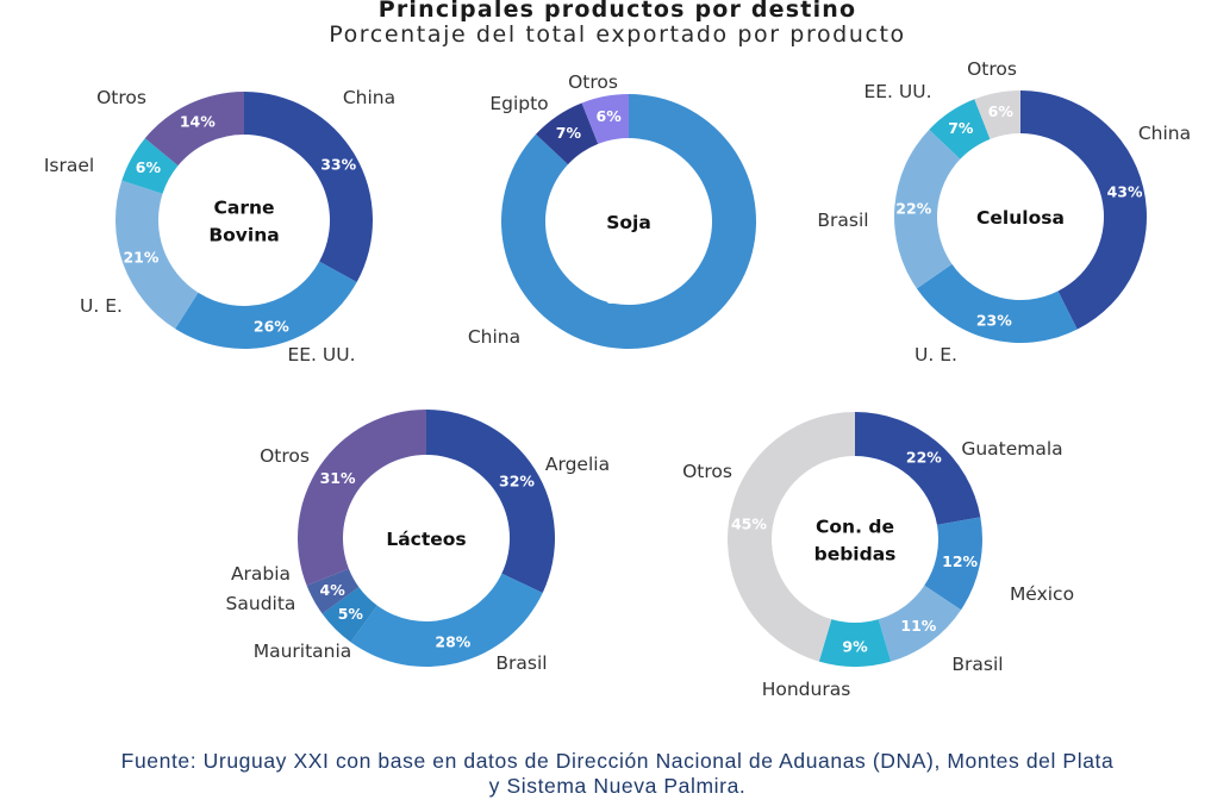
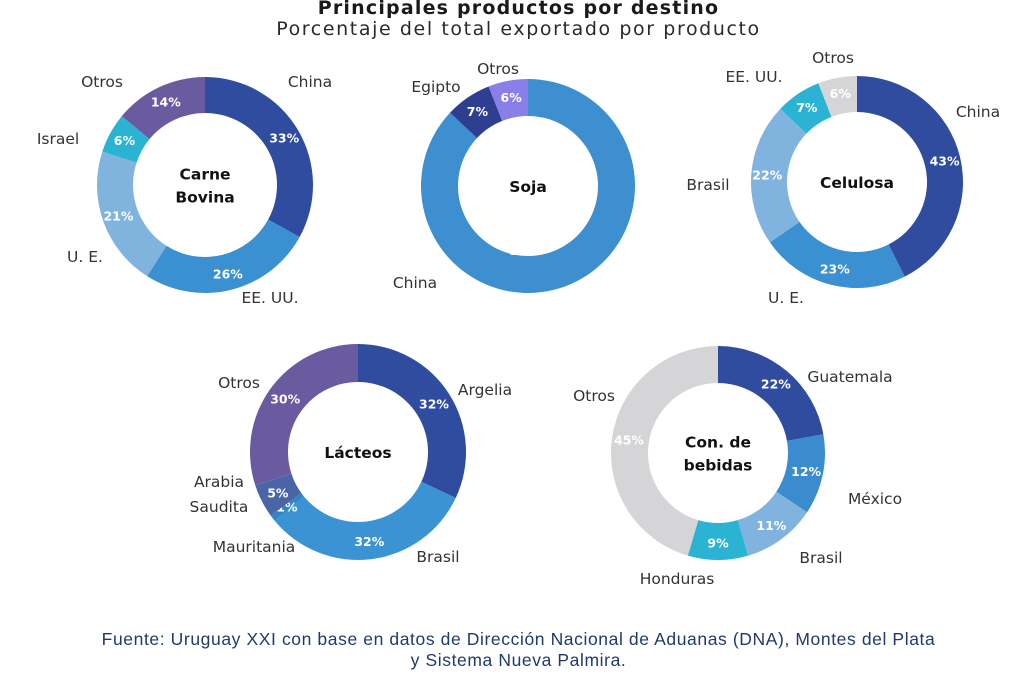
Lácteos/Brasil: 28% -> 32%
Lácteos/Mauritania: 5% -> 1%
Lácteos/Arabia Saudita: 4% -> 5%
Lácteos/Otros: 31% -> 30%
